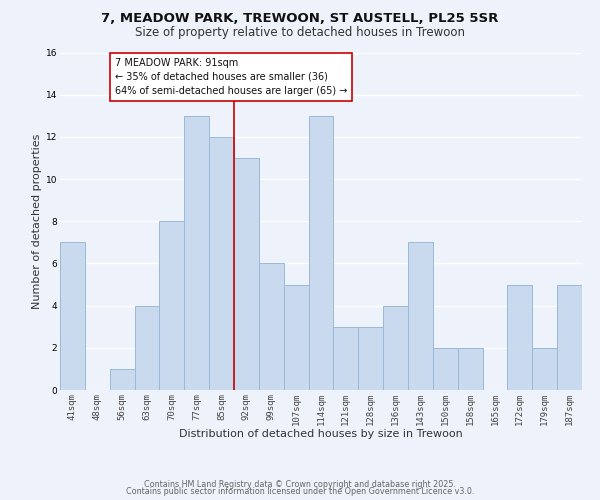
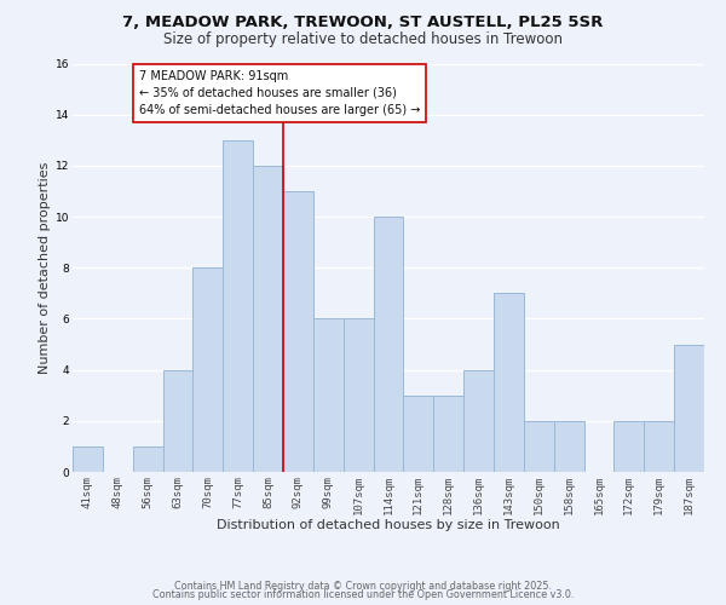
41sqm: 7 -> 1
107sqm: 5 -> 6
114sqm: 13 -> 10
172sqm: 5 -> 2
